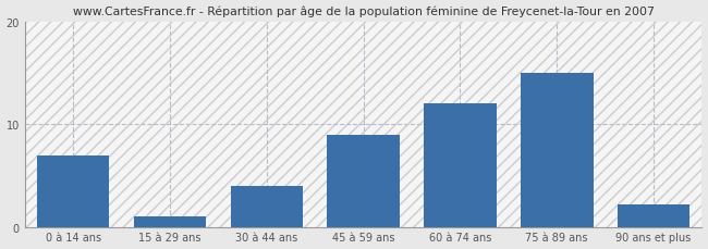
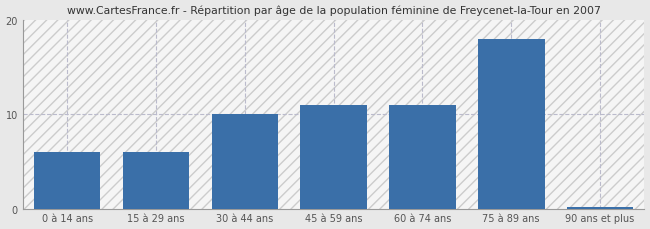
0 à 14 ans: 7.0 -> 6.0
15 à 29 ans: 1.0 -> 6.0
30 à 44 ans: 4.0 -> 10.0
45 à 59 ans: 9.0 -> 11.0
60 à 74 ans: 12.0 -> 11.0
75 à 89 ans: 15.0 -> 18.0
90 ans et plus: 2.2 -> 0.2
